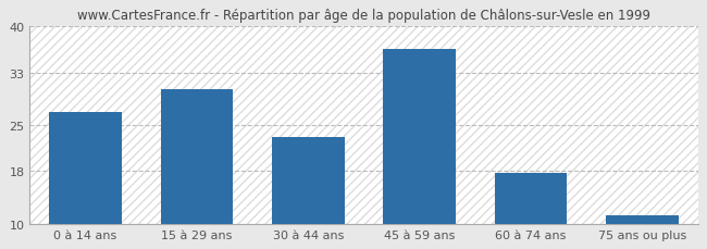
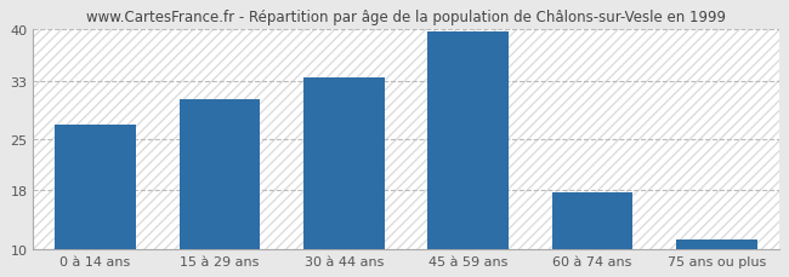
30 à 44 ans: 23.2 -> 33.5
45 à 59 ans: 36.6 -> 39.7
